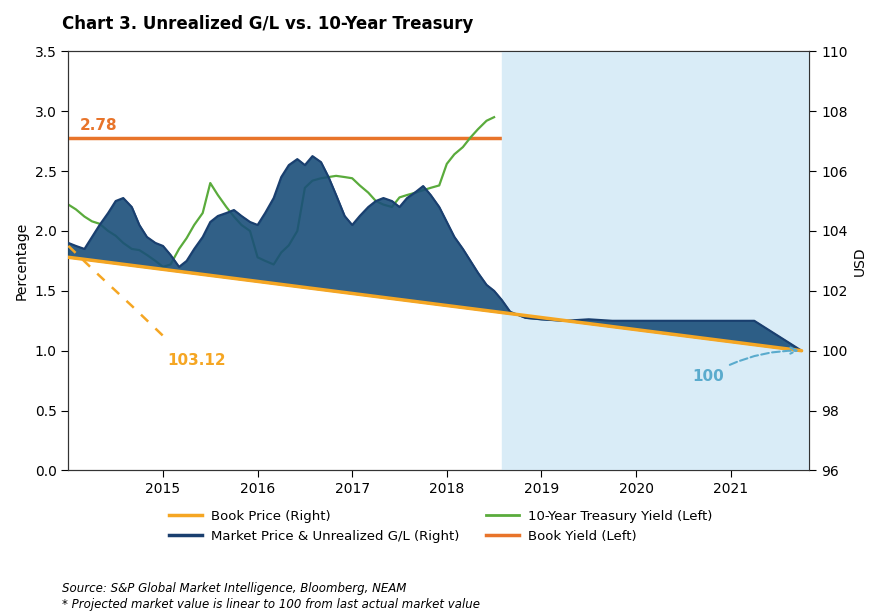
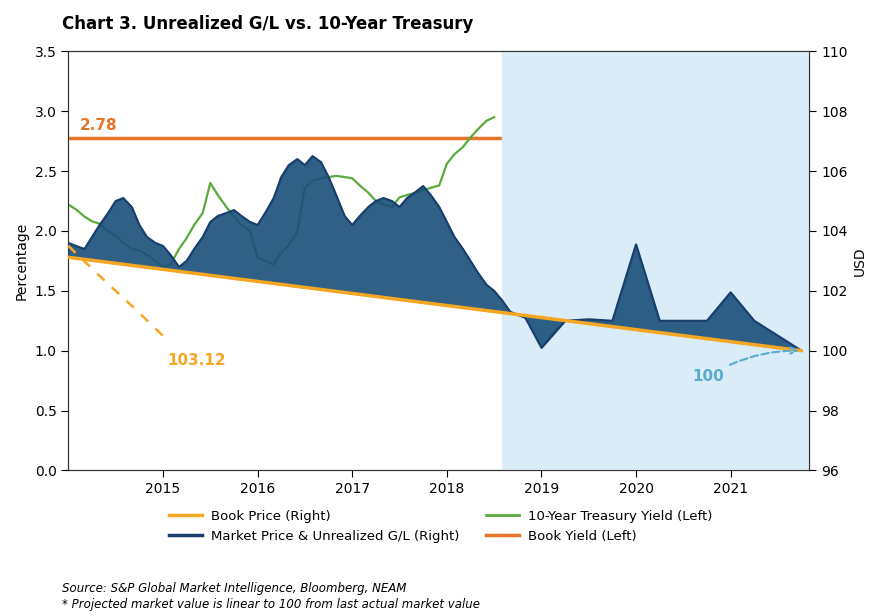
Market Price & Unrealized G/L (Right)/2019: 101.05 -> 100.10
Market Price & Unrealized G/L (Right)/2020: 101.00 -> 103.55
Market Price & Unrealized G/L (Right)/2021: 101.00 -> 101.95
